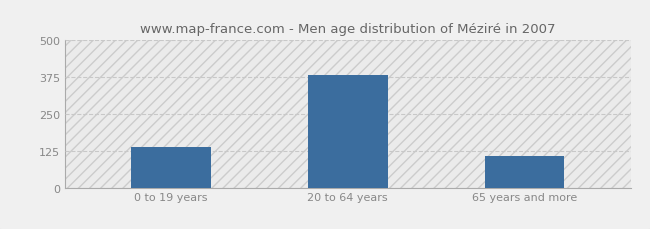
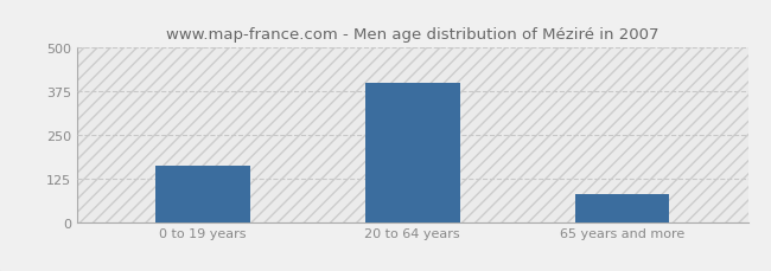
0 to 19 years: 137 -> 160
20 to 64 years: 382 -> 400
65 years and more: 107 -> 80
